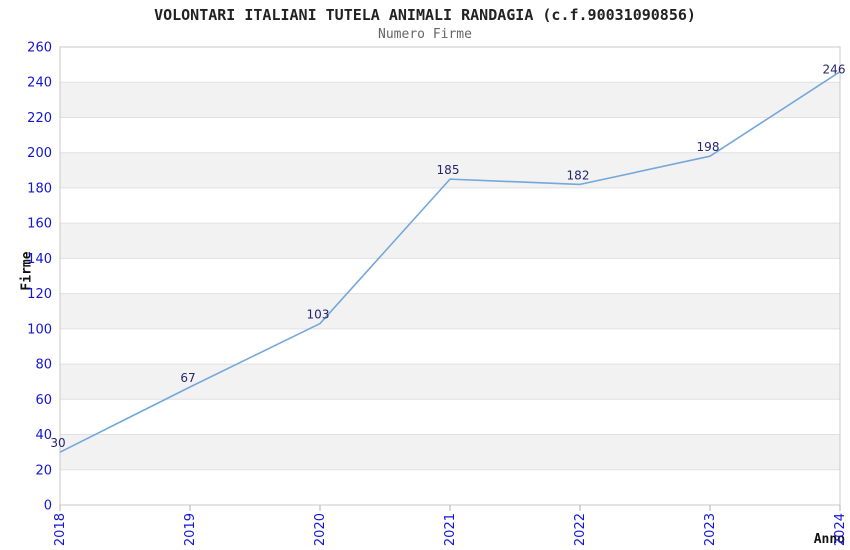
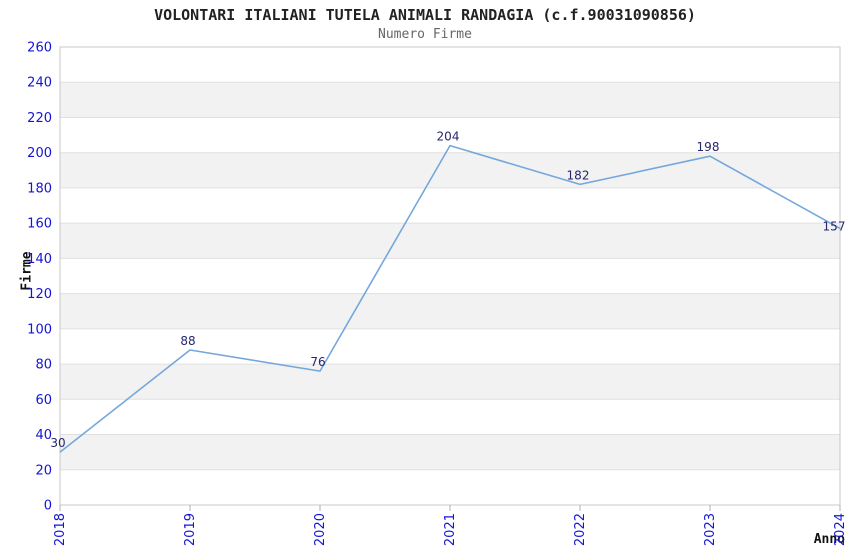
2019: 67 -> 88
2020: 103 -> 76
2021: 185 -> 204
2024: 246 -> 157
